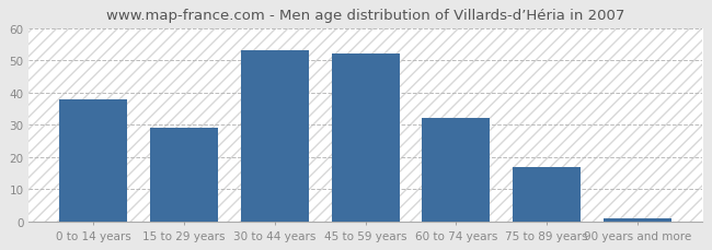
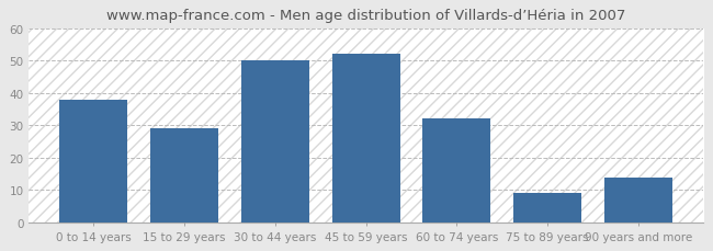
30 to 44 years: 53 -> 50
75 to 89 years: 17 -> 9
90 years and more: 1 -> 14
